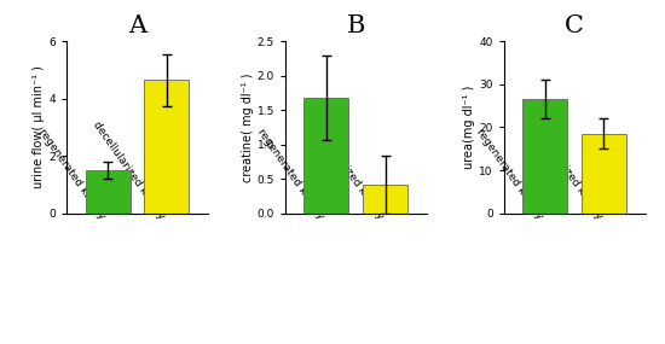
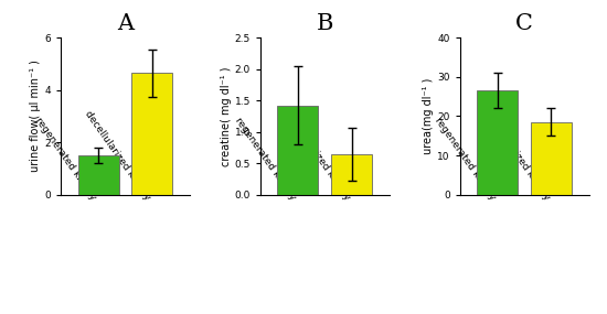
B/regenerated kidney: 1.68 -> 1.42
B/decellularized kidney: 0.42 -> 0.65
